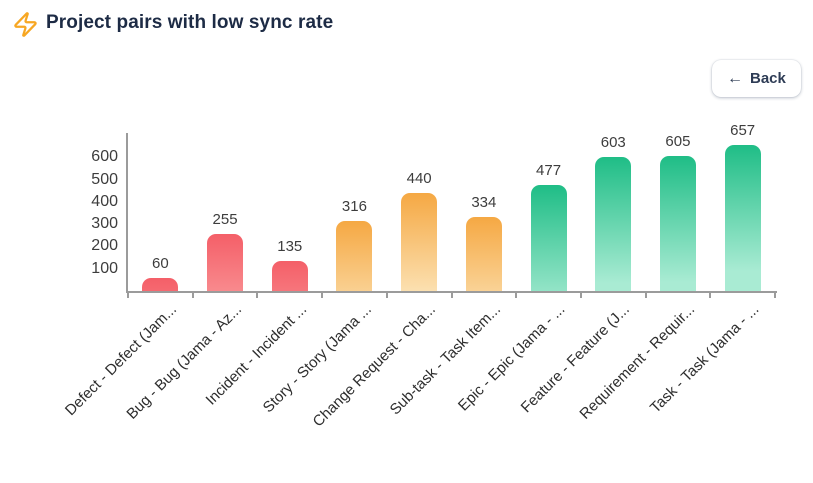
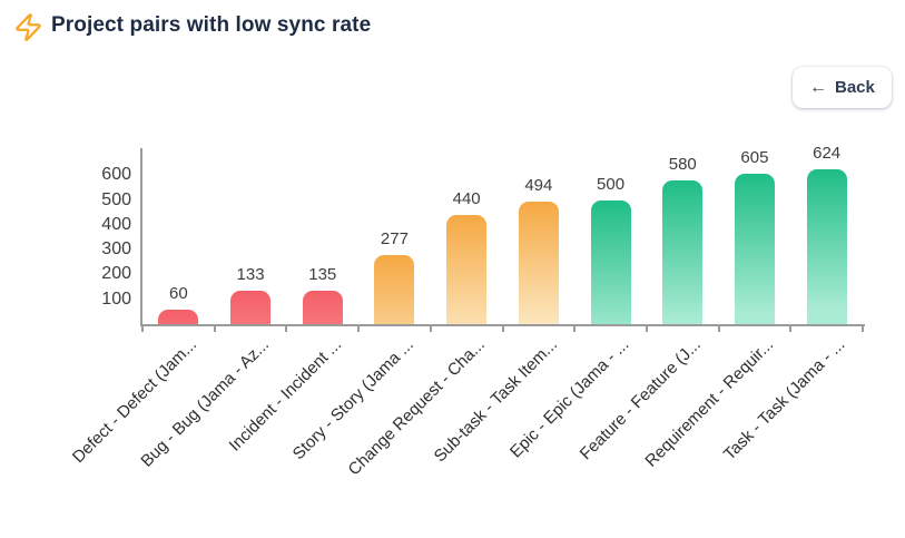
Bug - Bug (Jama - Az...: 255 -> 133
Story - Story (Jama ...: 316 -> 277
Sub-task - Task Item...: 334 -> 494
Epic - Epic (Jama - ...: 477 -> 500
Feature - Feature (J...: 603 -> 580
Task - Task (Jama - ...: 657 -> 624
